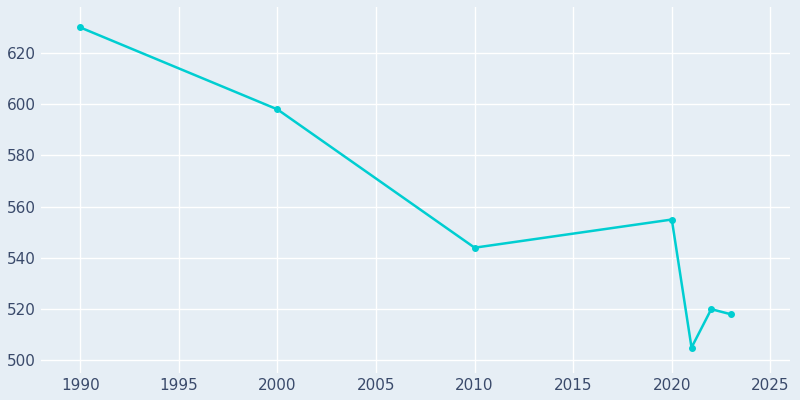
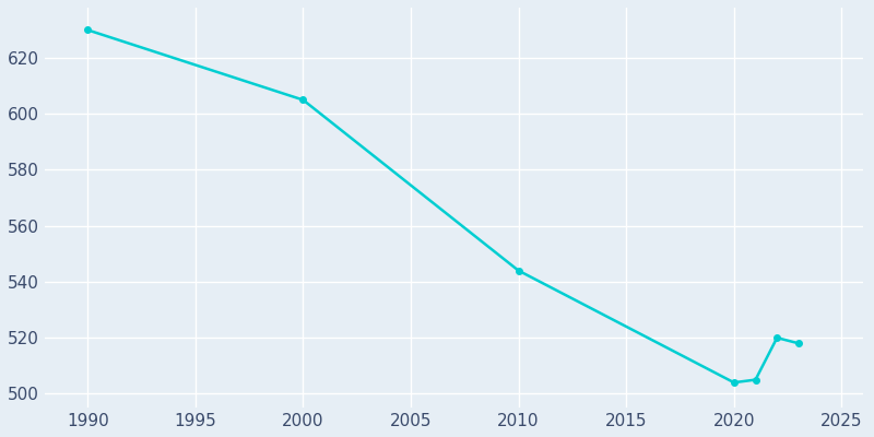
2000: 598 -> 605
2020: 555 -> 504
